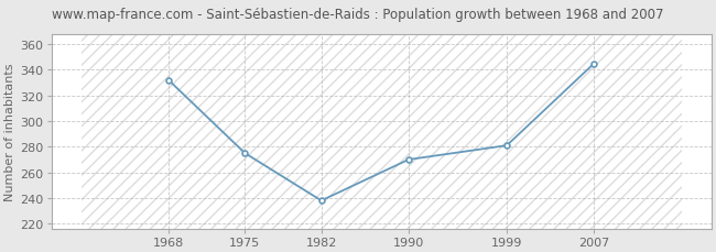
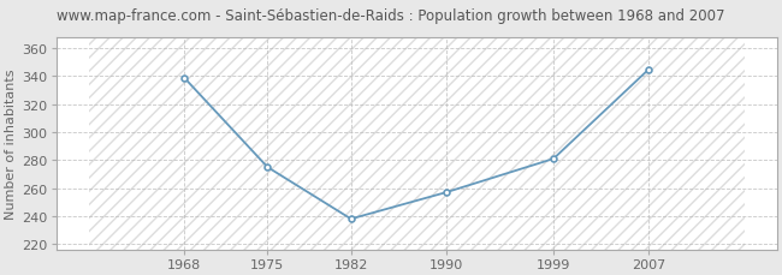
1968: 332 -> 339
1990: 270 -> 257
